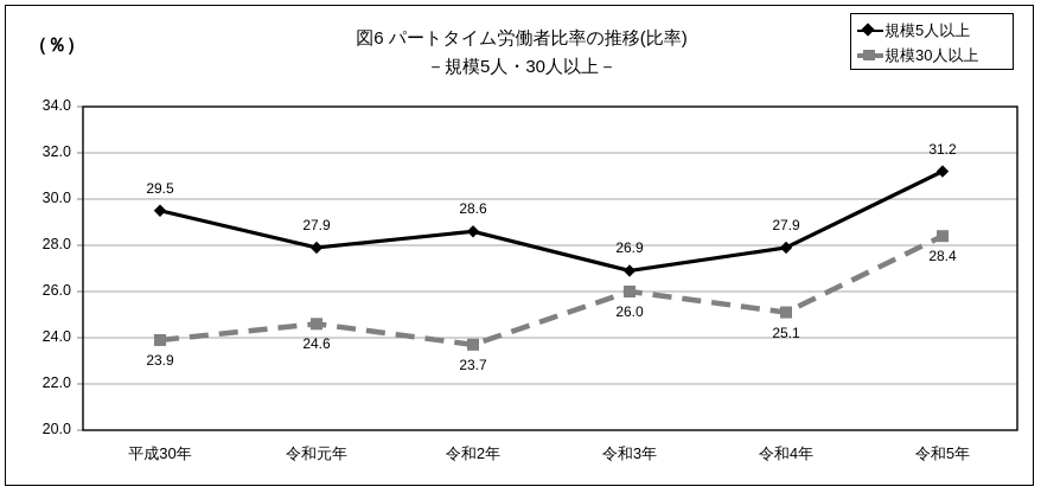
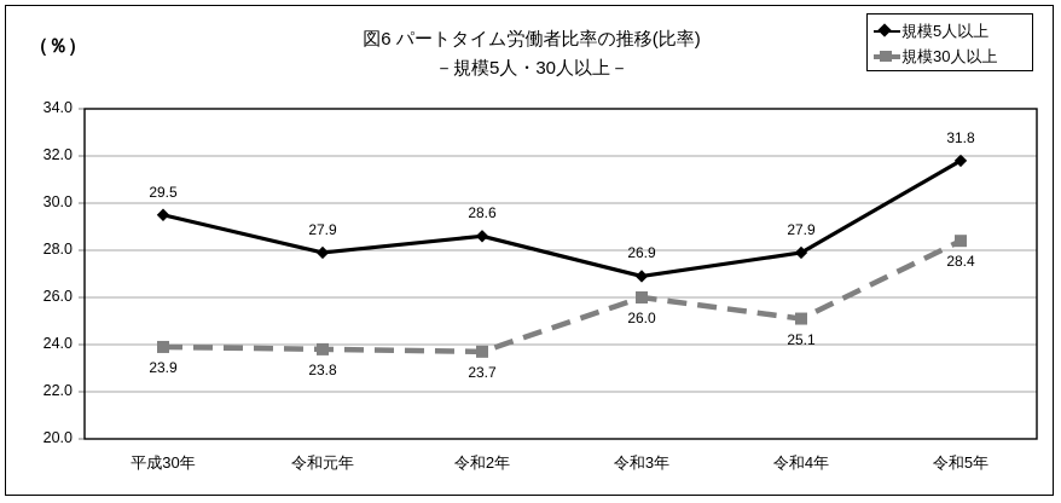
規模30人以上/令和元年: 24.6 -> 23.8
規模5人以上/令和5年: 31.2 -> 31.8
